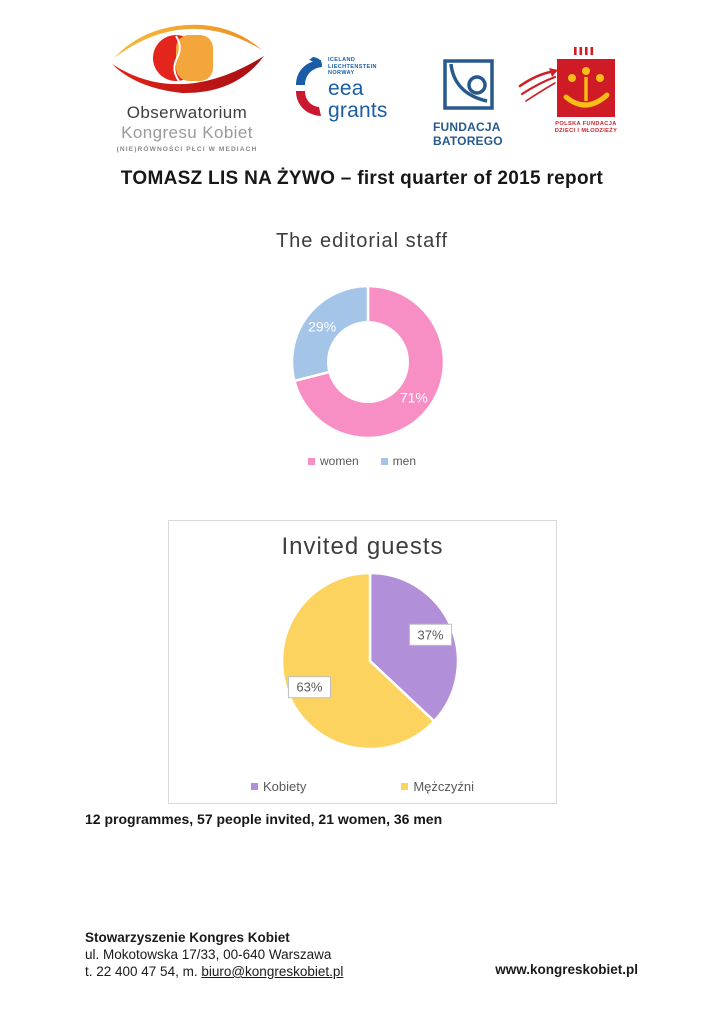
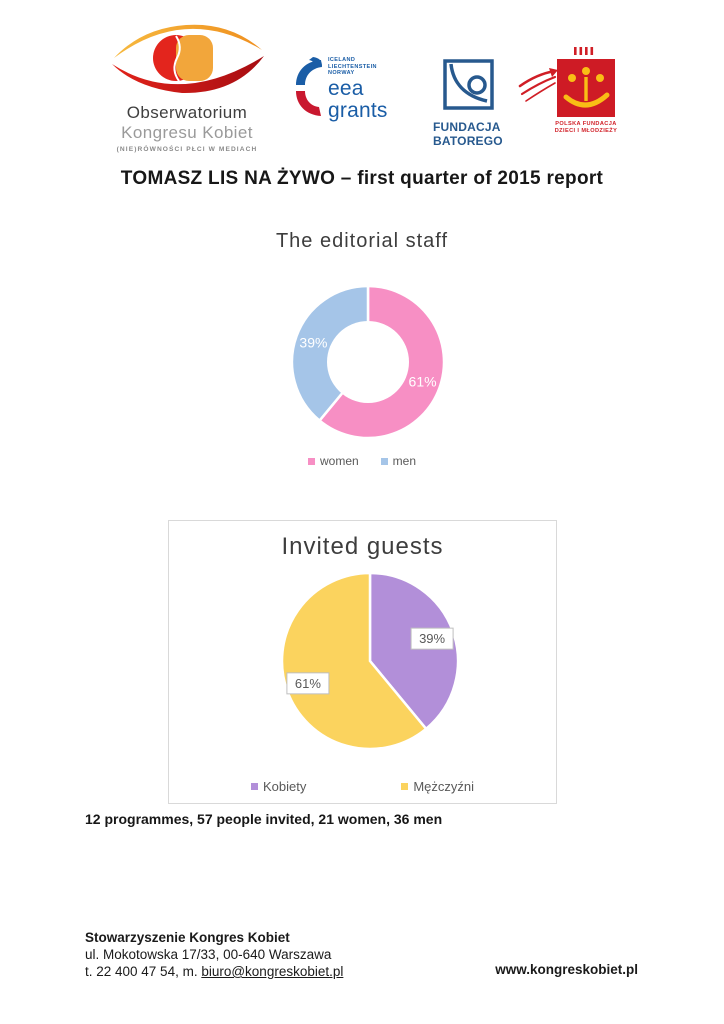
The editorial staff/women: 71% -> 61%
The editorial staff/men: 29% -> 39%
Invited guests/Kobiety: 37% -> 39%
Invited guests/Mężczyźni: 63% -> 61%
